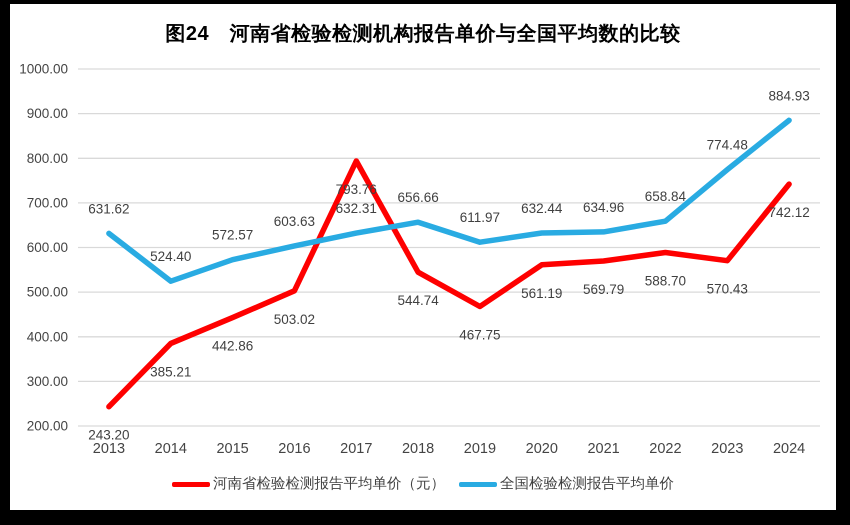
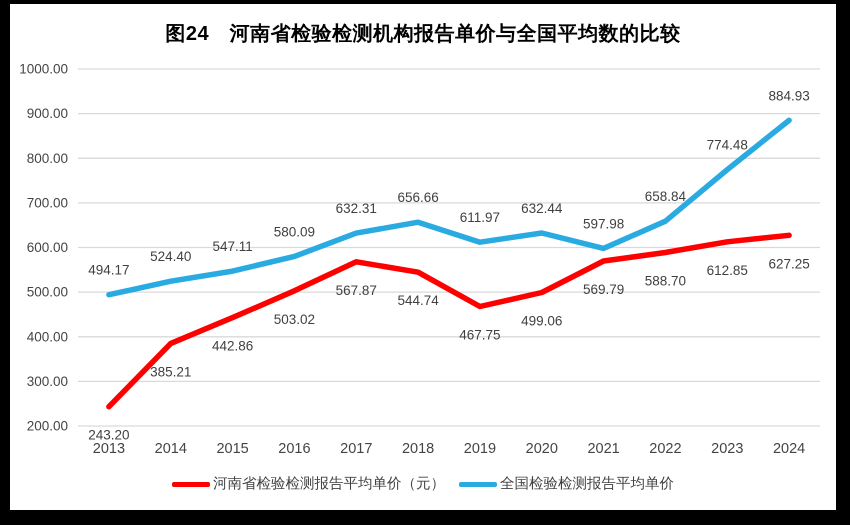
全国检验检测报告平均单价/2013: 631.62 -> 494.17
全国检验检测报告平均单价/2015: 572.57 -> 547.11
全国检验检测报告平均单价/2016: 603.63 -> 580.09
河南省检验检测报告平均单价（元）/2017: 793.76 -> 567.87
河南省检验检测报告平均单价（元）/2020: 561.19 -> 499.06
全国检验检测报告平均单价/2021: 634.96 -> 597.98
河南省检验检测报告平均单价（元）/2023: 570.43 -> 612.85
河南省检验检测报告平均单价（元）/2024: 742.12 -> 627.25
